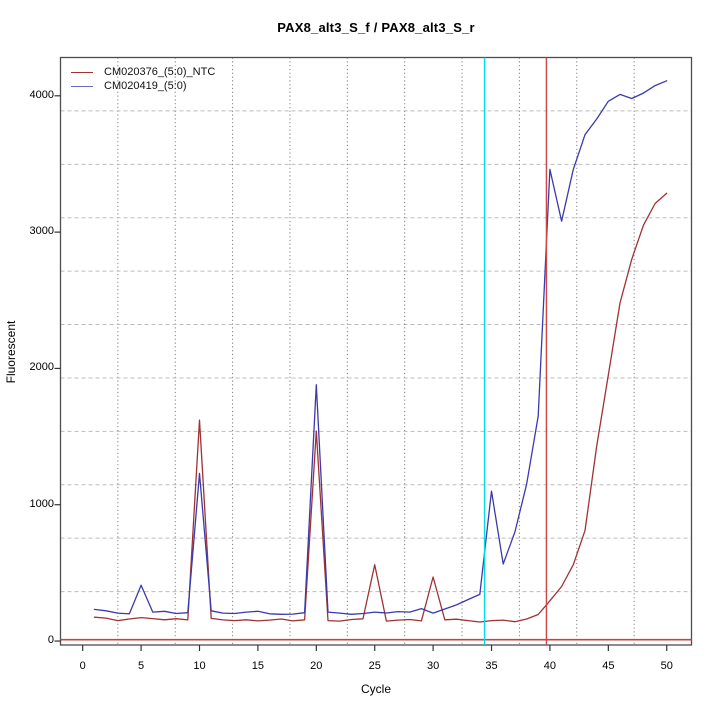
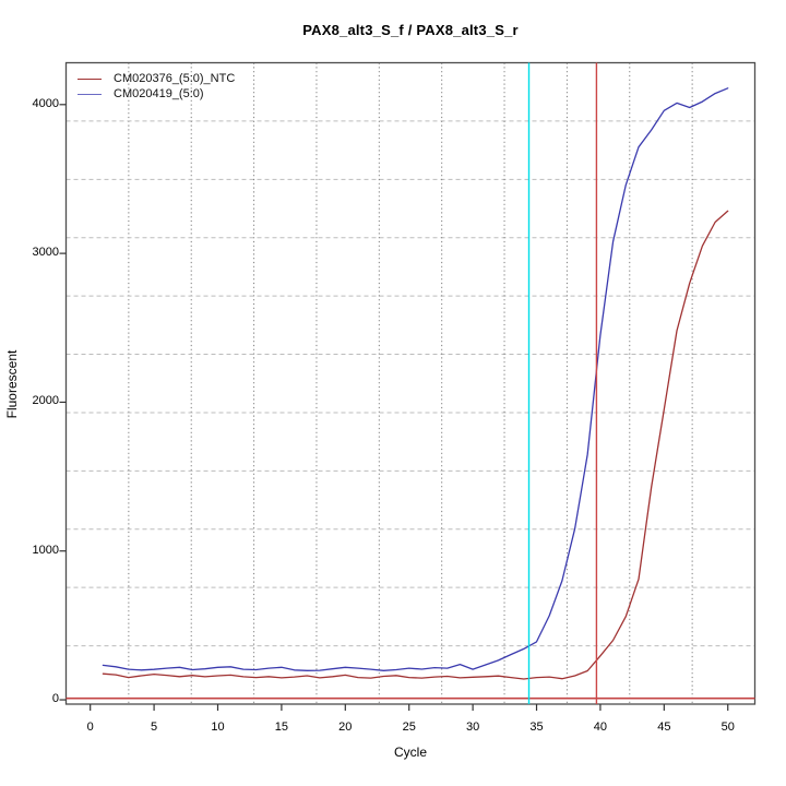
CM020419_(5:0)/5: 410 -> 200
CM020376_(5:0)_NTC/10: 1620 -> 160
CM020419_(5:0)/10: 1230 -> 220
CM020376_(5:0)_NTC/20: 1540 -> 170
CM020419_(5:0)/20: 1880 -> 220
CM020376_(5:0)_NTC/25: 560 -> 150
CM020376_(5:0)_NTC/30: 470 -> 150
CM020419_(5:0)/35: 1100 -> 390
CM020419_(5:0)/40: 3460 -> 2450
